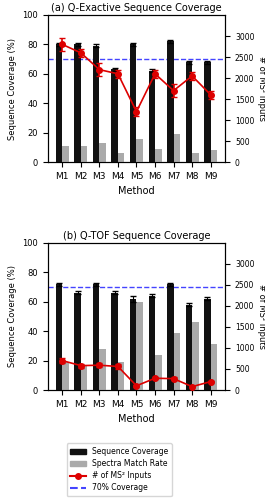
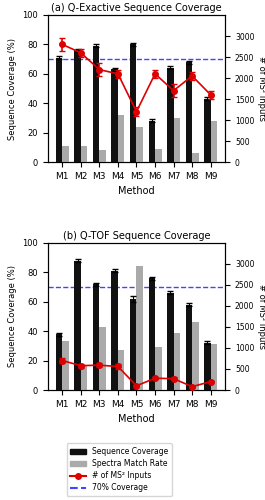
(a) Q-Exactive Sequence Coverage/Sequence Coverage/M1: 80 -> 71
(a) Q-Exactive Sequence Coverage/Sequence Coverage/M2: 80 -> 76
(a) Q-Exactive Sequence Coverage/Spectra Match Rate/M3: 13 -> 8
(a) Q-Exactive Sequence Coverage/Spectra Match Rate/M4: 6 -> 32
(a) Q-Exactive Sequence Coverage/Spectra Match Rate/M5: 16 -> 24
(a) Q-Exactive Sequence Coverage/Sequence Coverage/M6: 62 -> 28
(a) Q-Exactive Sequence Coverage/Sequence Coverage/M7: 82 -> 64
(a) Q-Exactive Sequence Coverage/Spectra Match Rate/M7: 19 -> 30
(a) Q-Exactive Sequence Coverage/Sequence Coverage/M9: 68 -> 43
(a) Q-Exactive Sequence Coverage/Spectra Match Rate/M9: 8 -> 28
(b) Q-TOF Sequence Coverage/Sequence Coverage/M1: 72 -> 38
(b) Q-TOF Sequence Coverage/Spectra Match Rate/M1: 19 -> 33
(b) Q-TOF Sequence Coverage/Sequence Coverage/M2: 66 -> 88
(b) Q-TOF Sequence Coverage/Spectra Match Rate/M3: 28 -> 43
(b) Q-TOF Sequence Coverage/Sequence Coverage/M4: 66 -> 81
(b) Q-TOF Sequence Coverage/Spectra Match Rate/M4: 19 -> 27
(b) Q-TOF Sequence Coverage/Spectra Match Rate/M5: 60 -> 84
(b) Q-TOF Sequence Coverage/Sequence Coverage/M6: 64 -> 76
(b) Q-TOF Sequence Coverage/Spectra Match Rate/M6: 24 -> 29
(b) Q-TOF Sequence Coverage/Sequence Coverage/M7: 72 -> 66
(b) Q-TOF Sequence Coverage/Sequence Coverage/M9: 62 -> 32
